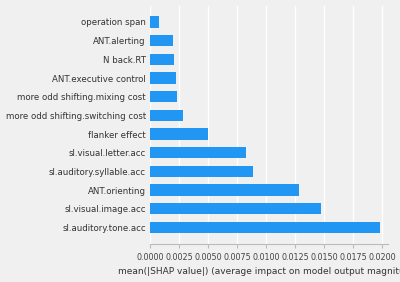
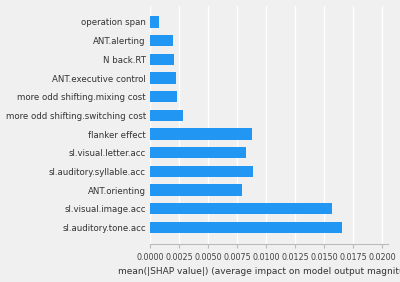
flanker effect: 0.0050 -> 0.0088
ANT.orienting: 0.0128 -> 0.0079
sl.visual.image.acc: 0.0147 -> 0.0157
sl.auditory.tone.acc: 0.0198 -> 0.0165
